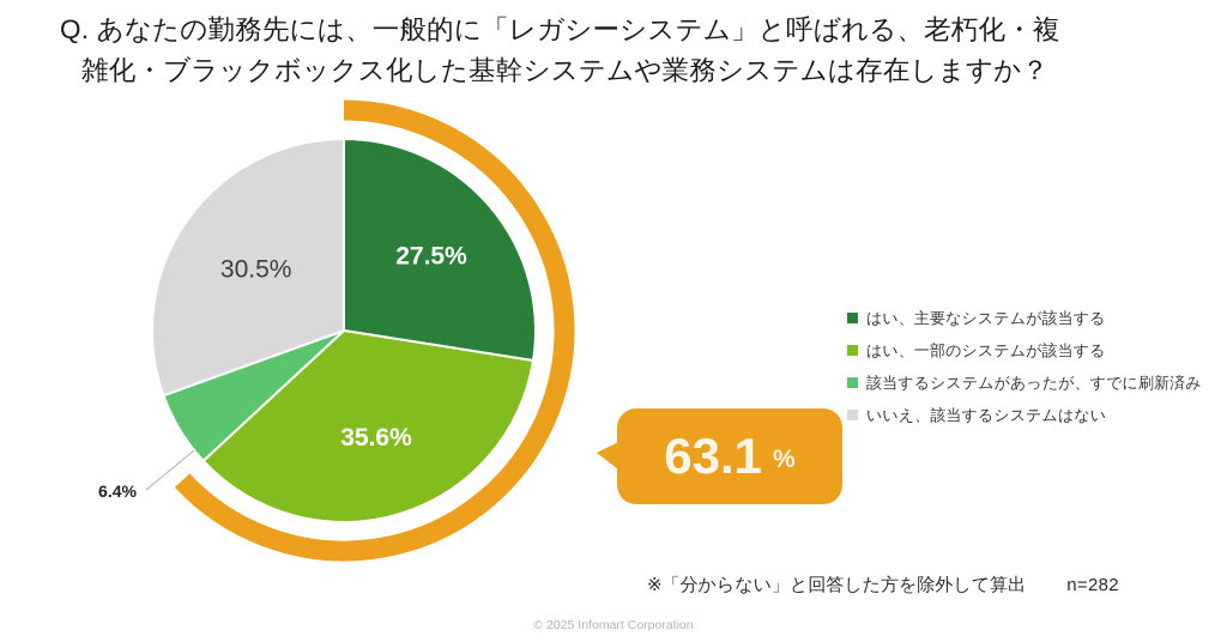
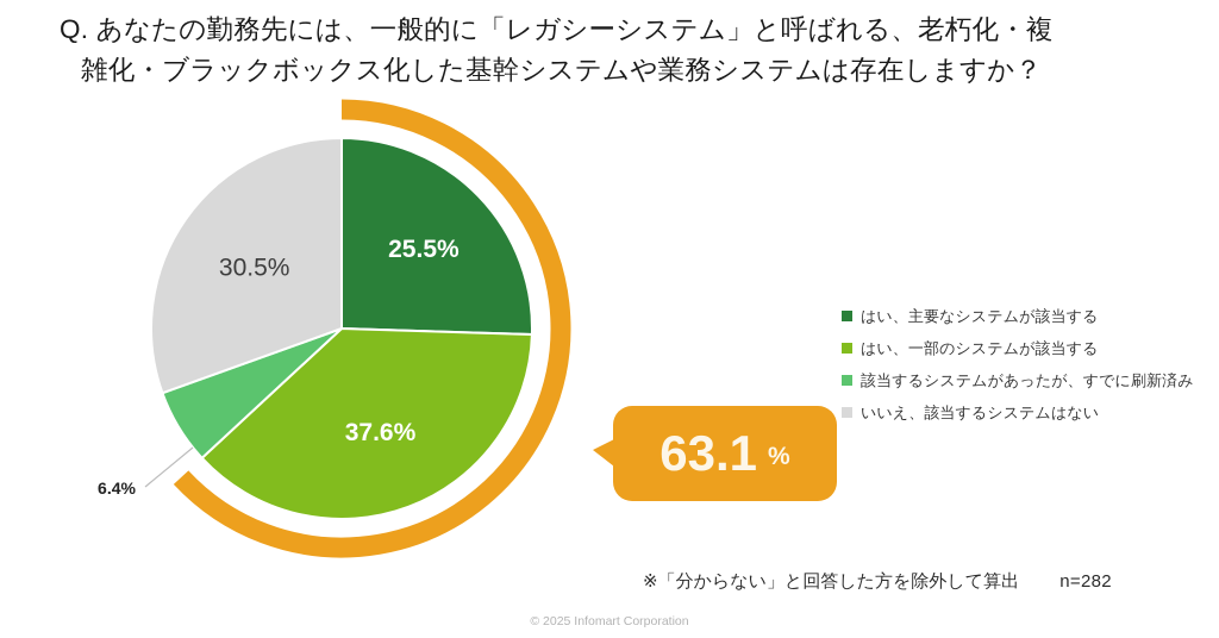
はい、主要なシステムが該当する: 27.5% -> 25.5%
はい、一部のシステムが該当する: 35.6% -> 37.6%
